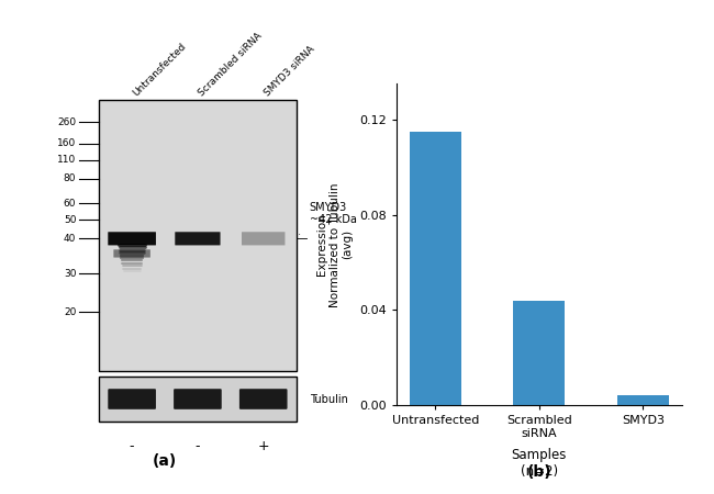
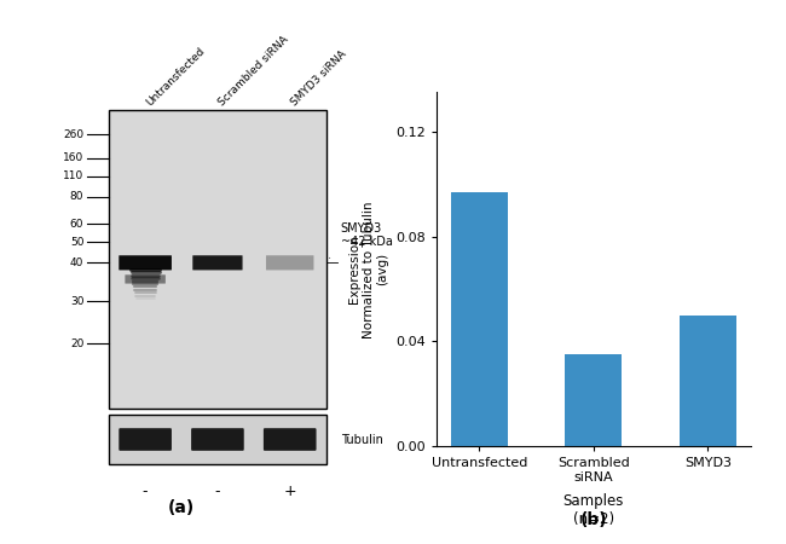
Untransfected: 0.115 -> 0.097
Scrambled siRNA: 0.044 -> 0.035
SMYD3: 0.004 -> 0.050
